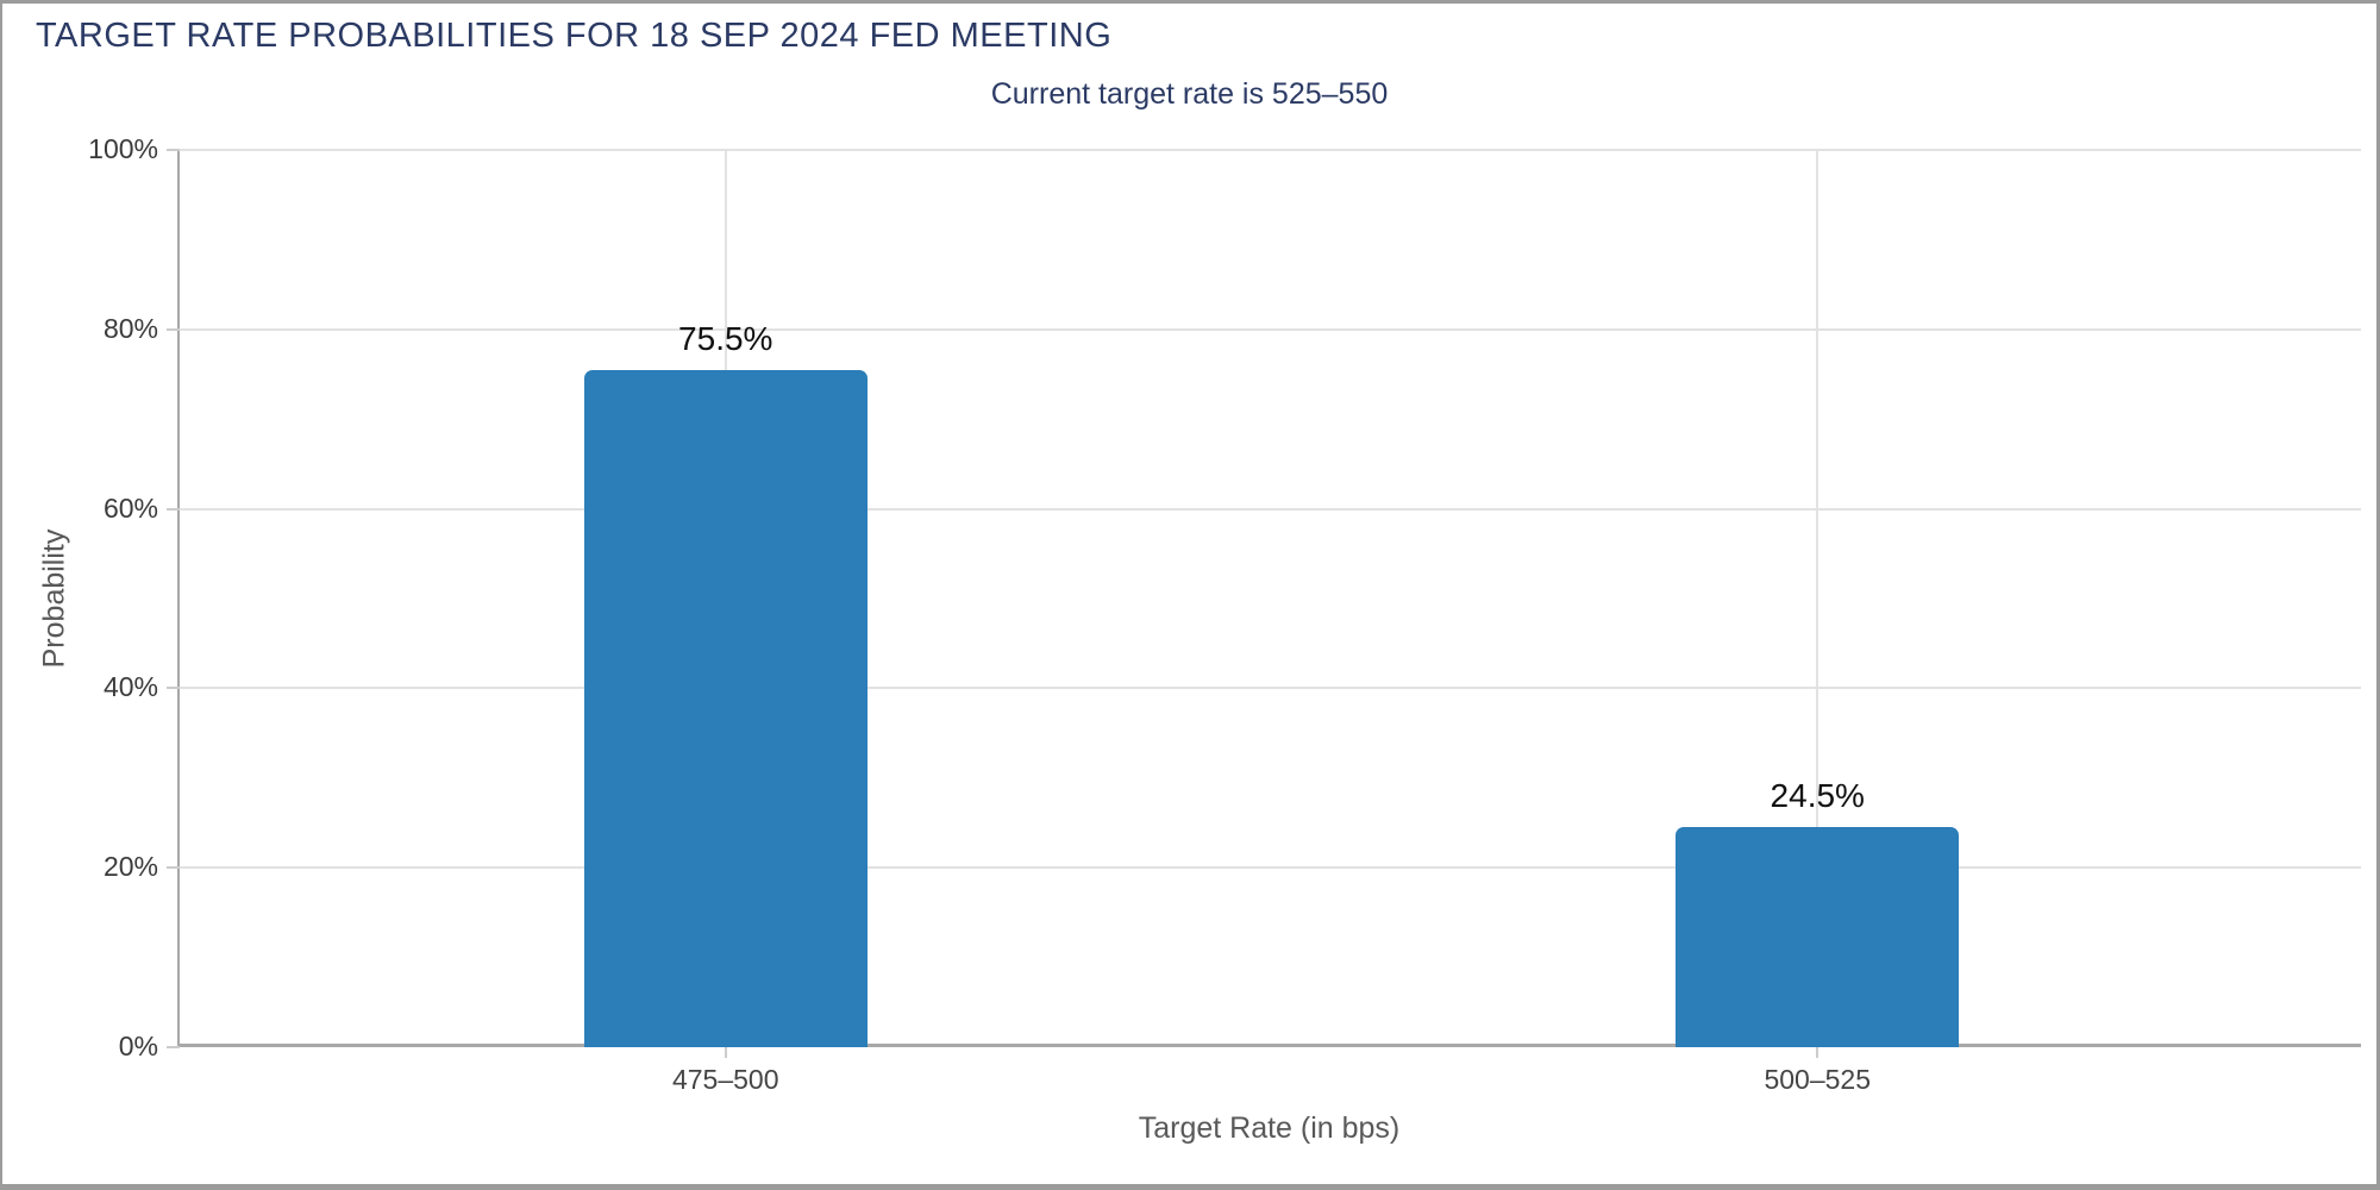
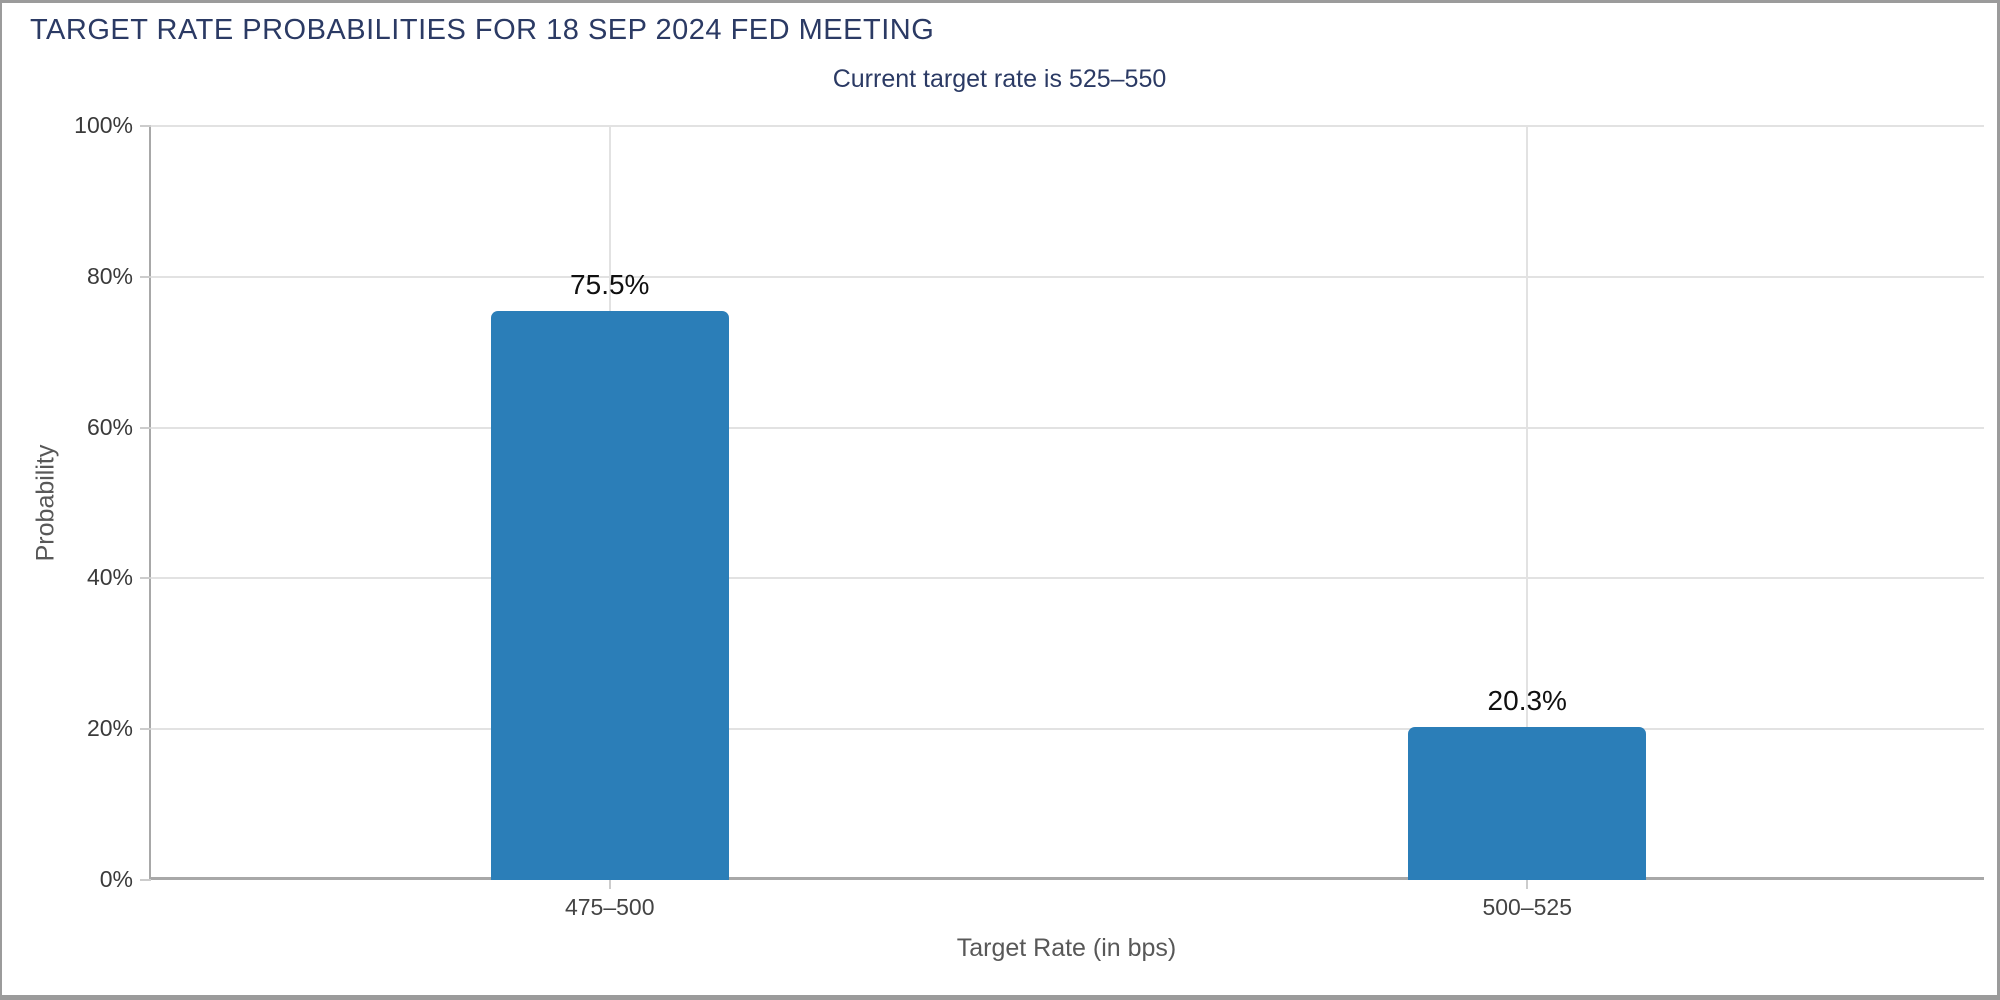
500–525: 24.5% -> 20.3%
